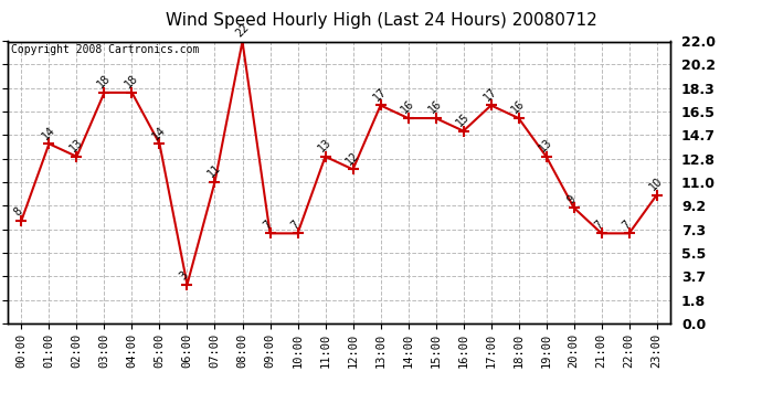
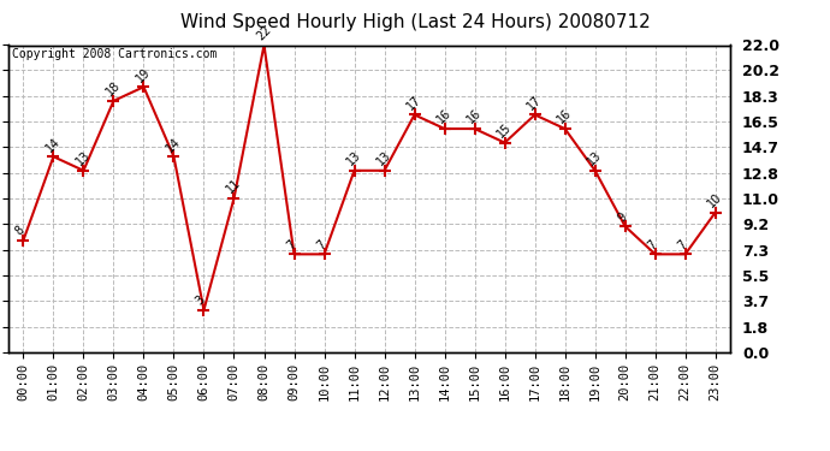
04:00: 18 -> 19
12:00: 12 -> 13
